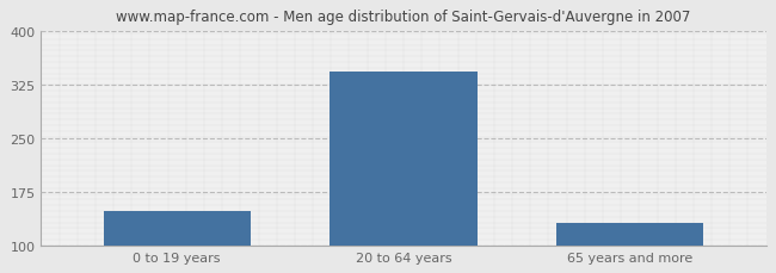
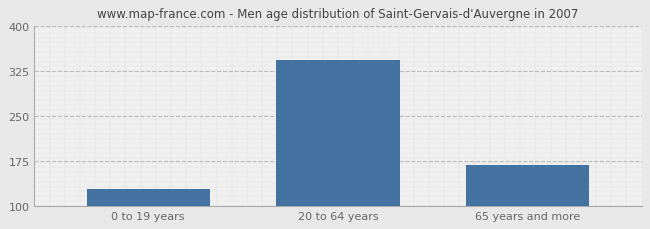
0 to 19 years: 148 -> 128
65 years and more: 132 -> 168
